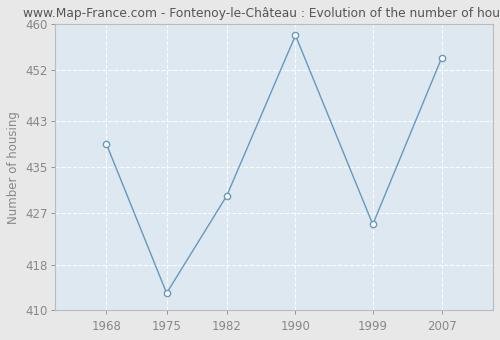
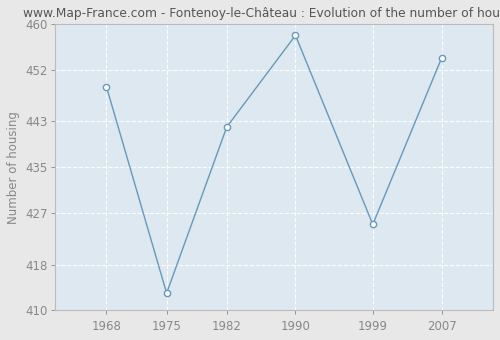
1968: 439 -> 449
1982: 430 -> 442
